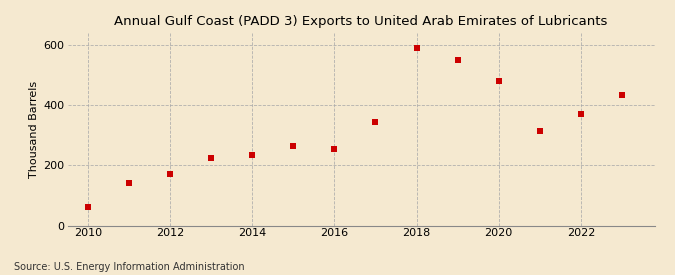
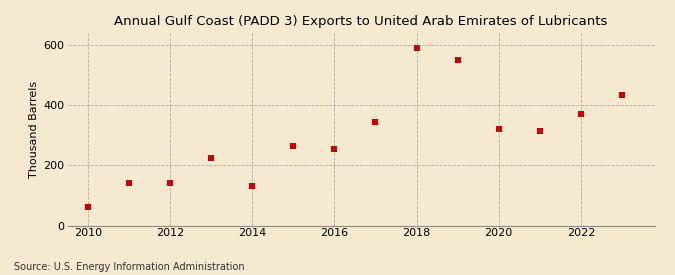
2012: 170 -> 140
2014: 235 -> 130
2020: 480 -> 320
